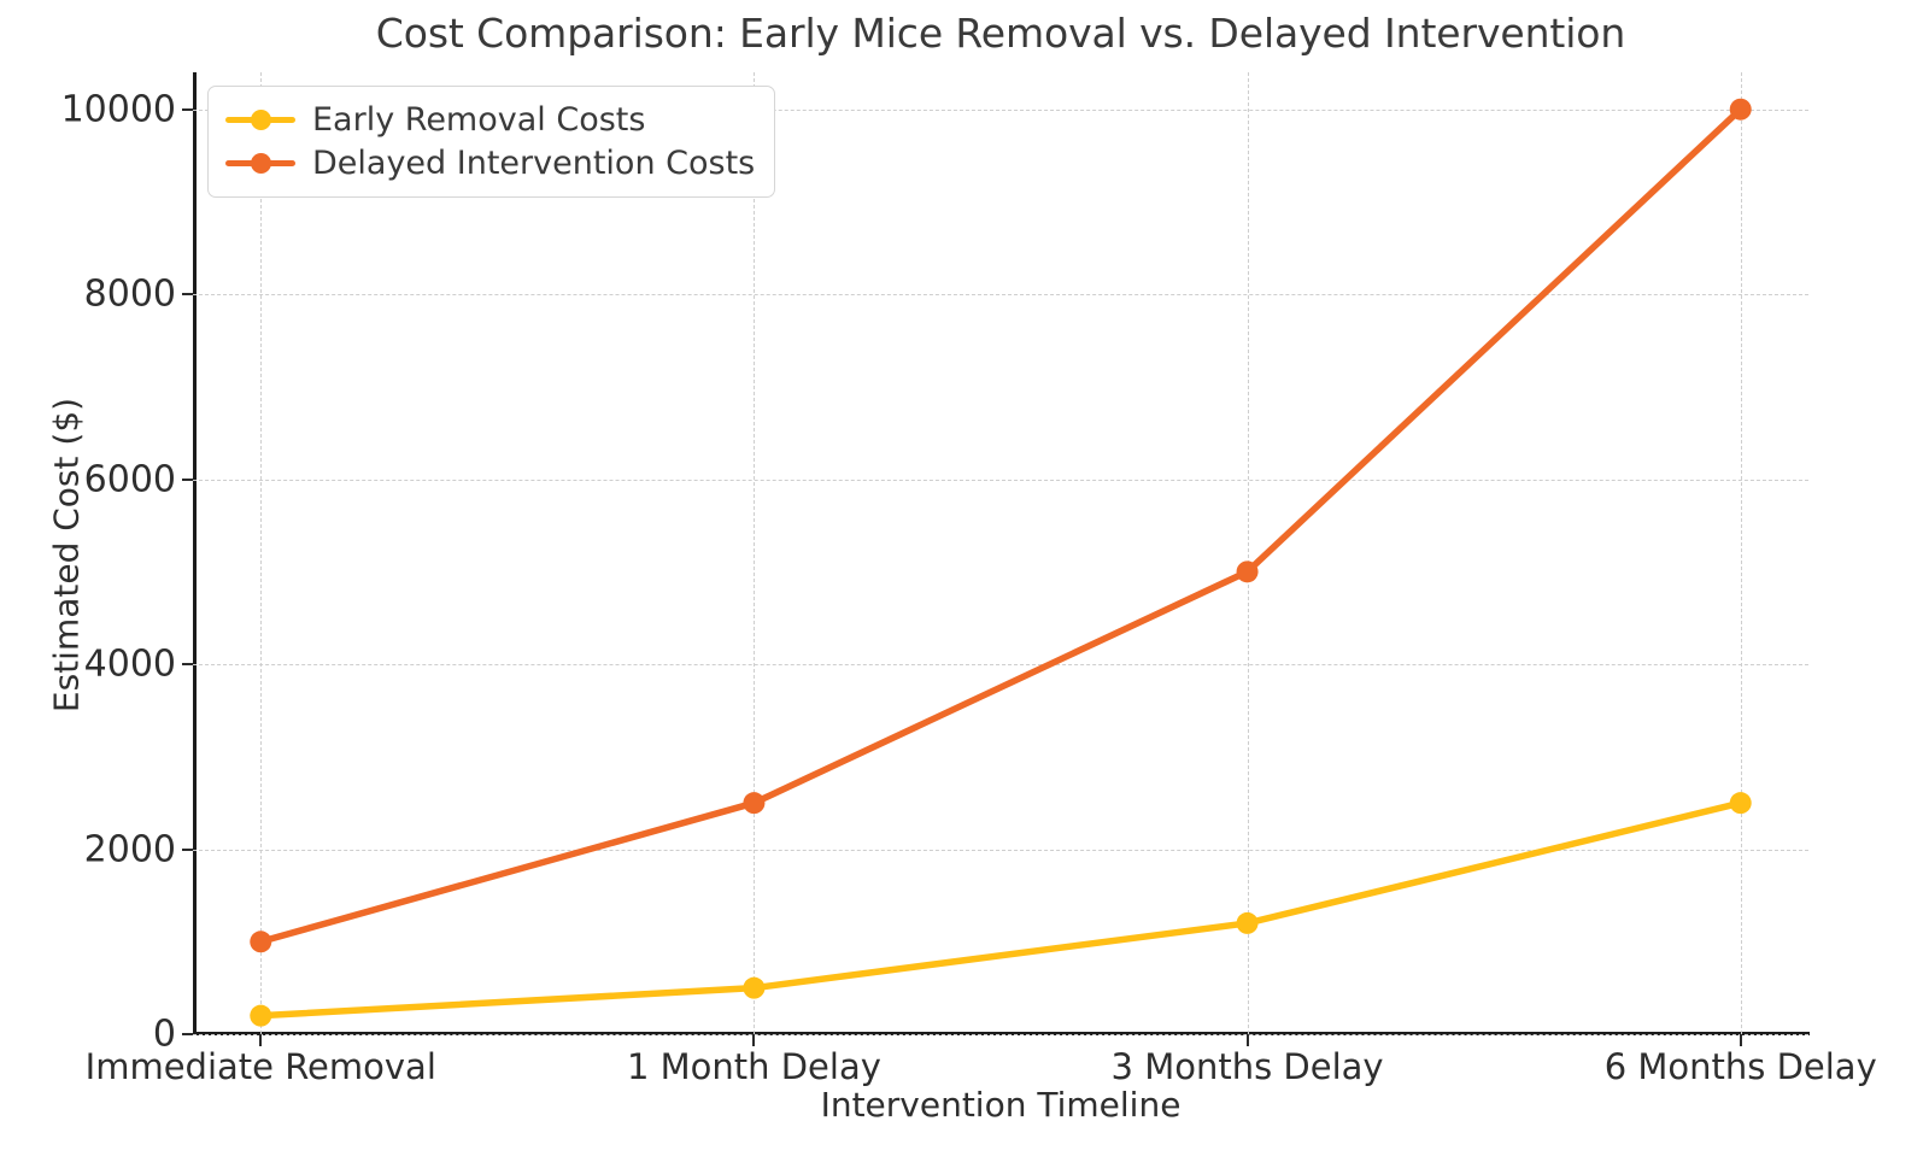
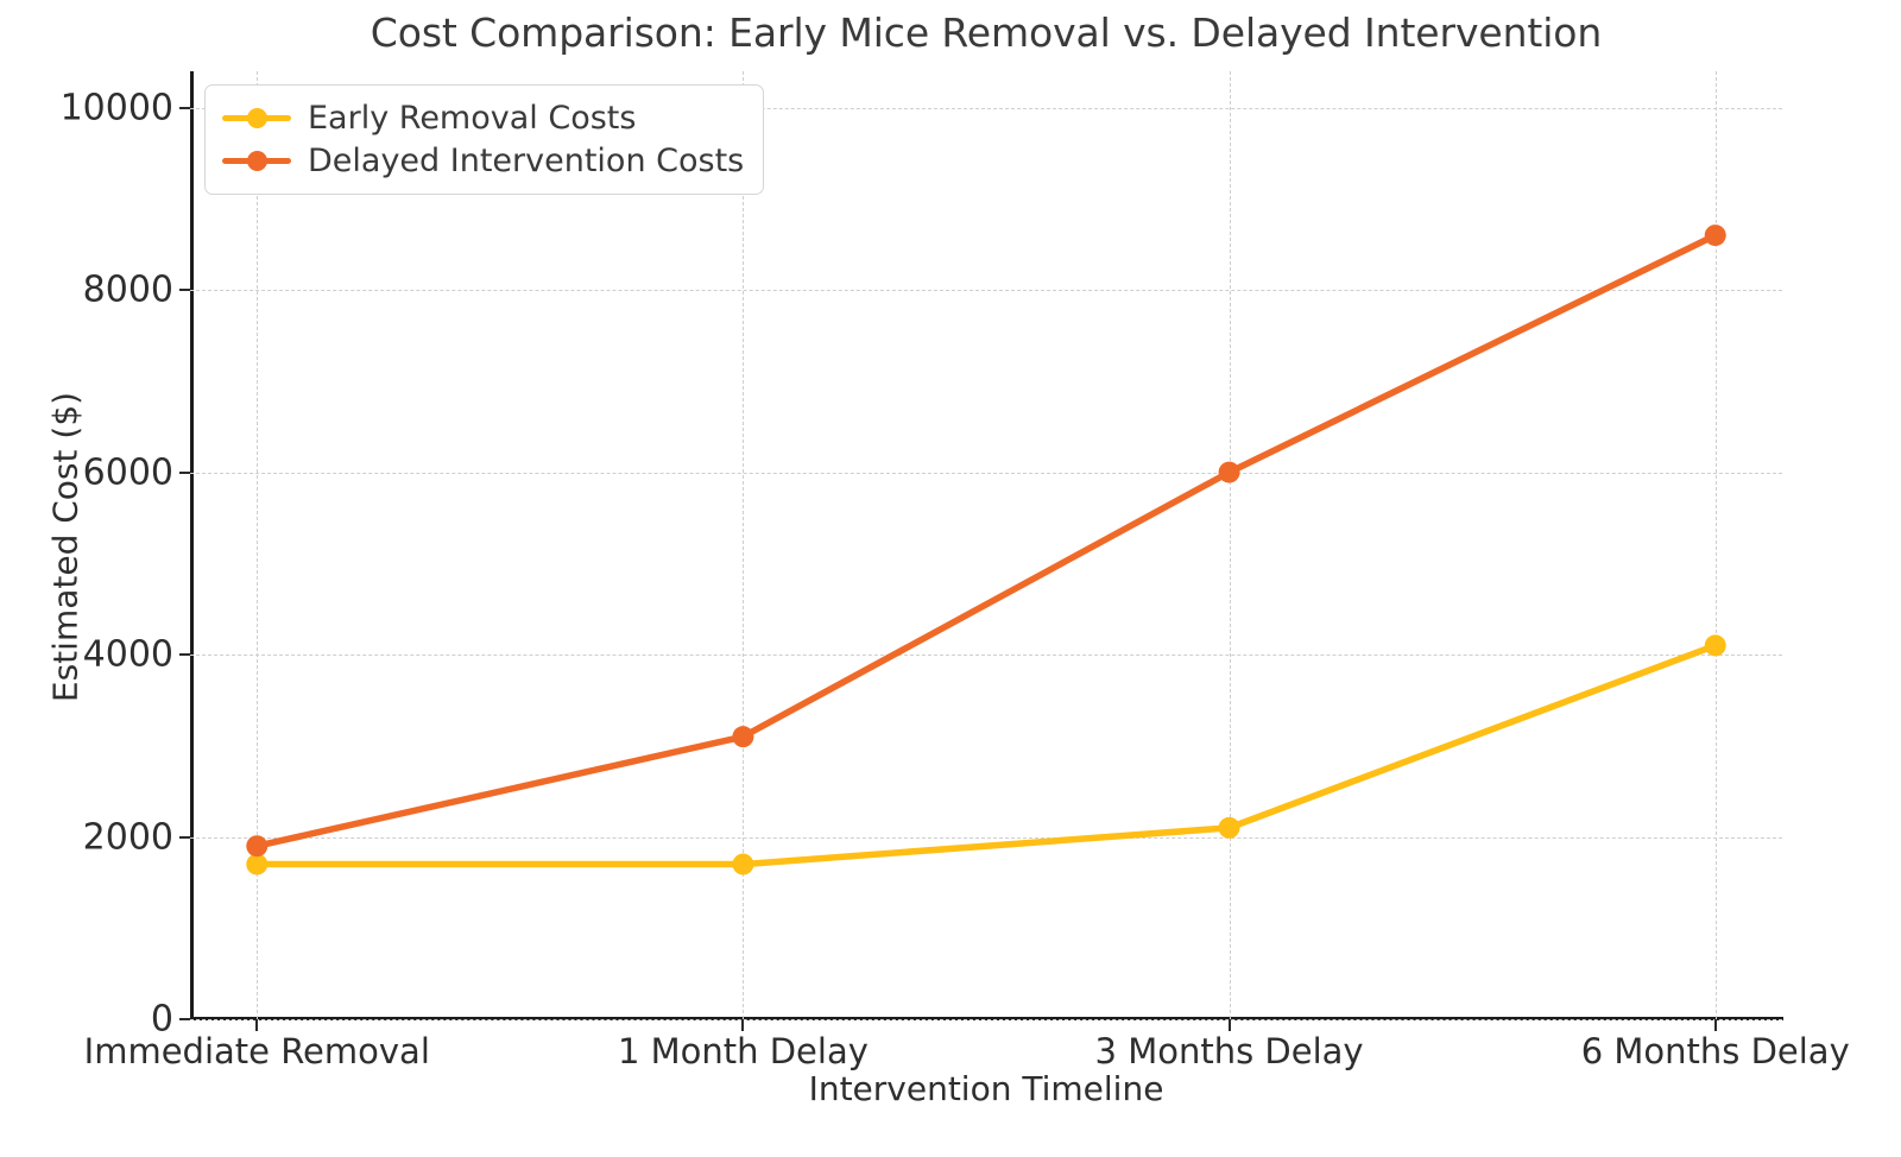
Early Removal Costs/Immediate Removal: 200 -> 1700
Delayed Intervention Costs/Immediate Removal: 1000 -> 1900
Early Removal Costs/1 Month Delay: 500 -> 1700
Delayed Intervention Costs/1 Month Delay: 2500 -> 3100
Early Removal Costs/3 Months Delay: 1200 -> 2100
Delayed Intervention Costs/3 Months Delay: 5000 -> 6000
Early Removal Costs/6 Months Delay: 2500 -> 4100
Delayed Intervention Costs/6 Months Delay: 10000 -> 8600
